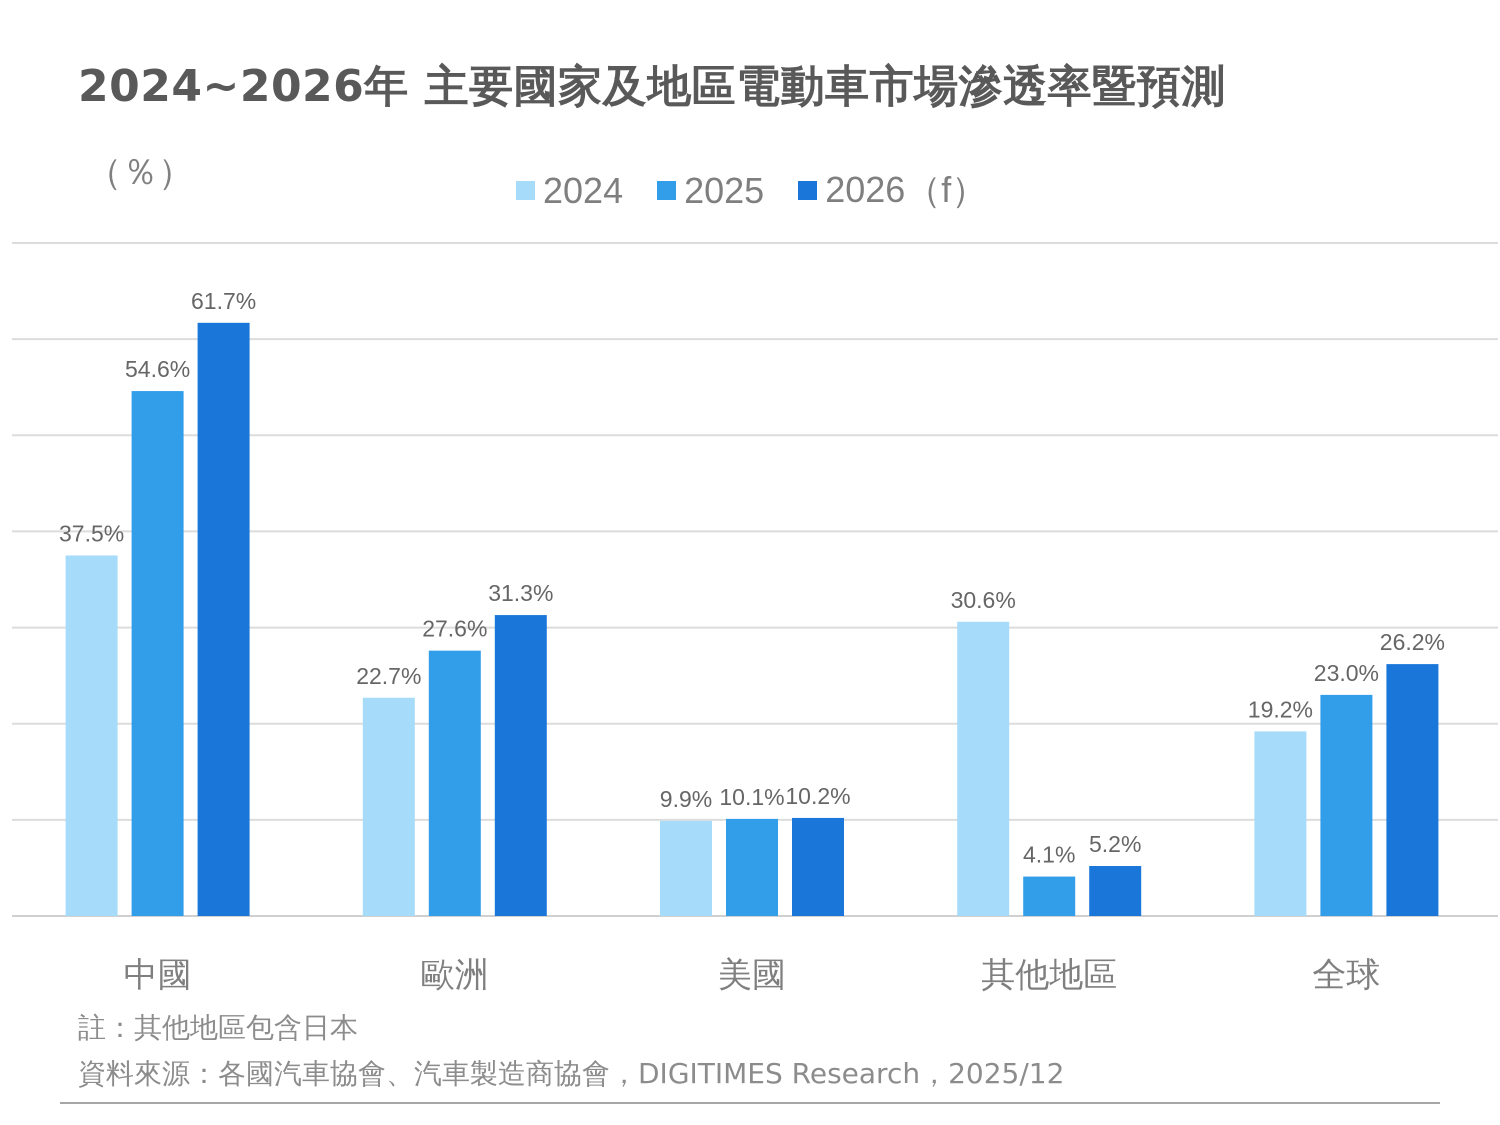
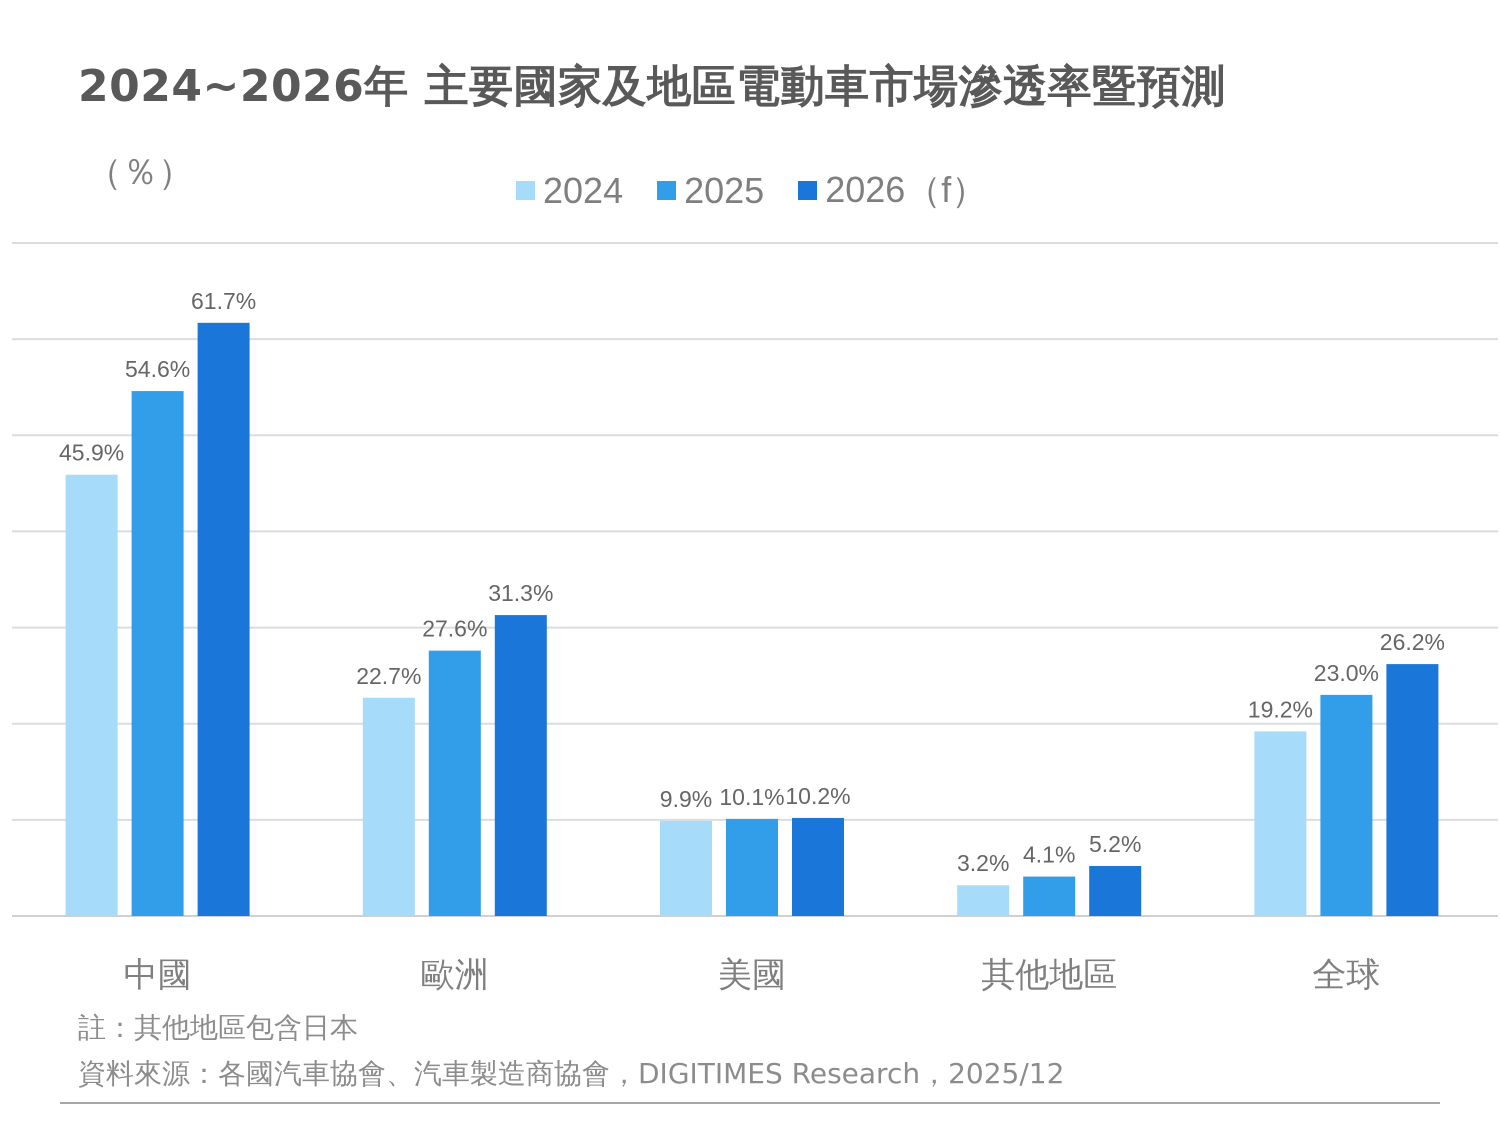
2024/中國: 37.5% -> 45.9%
2024/其他地區: 30.6% -> 3.2%
